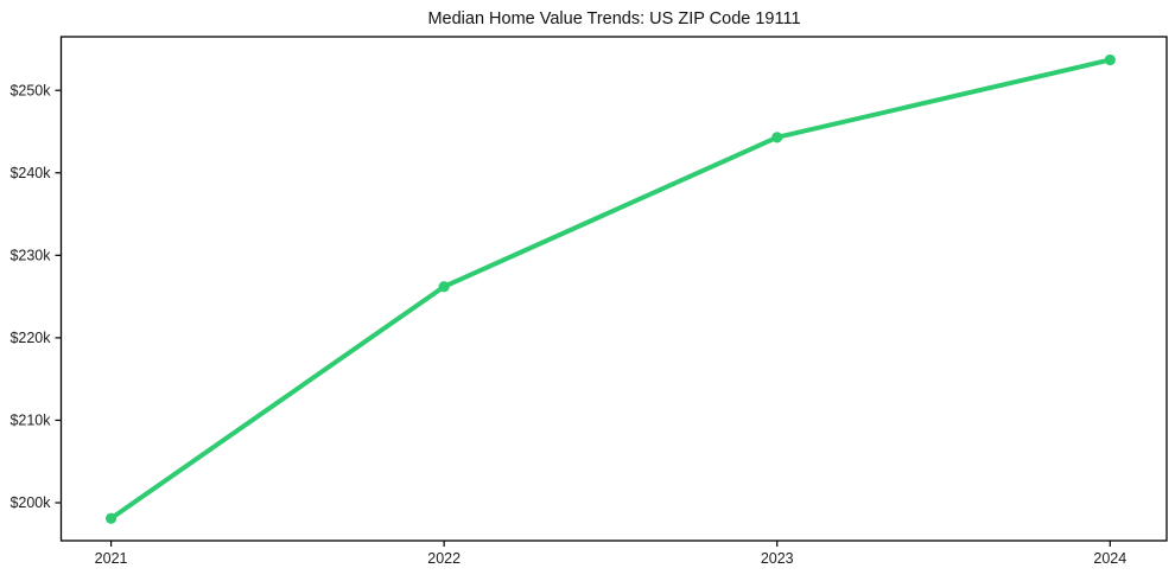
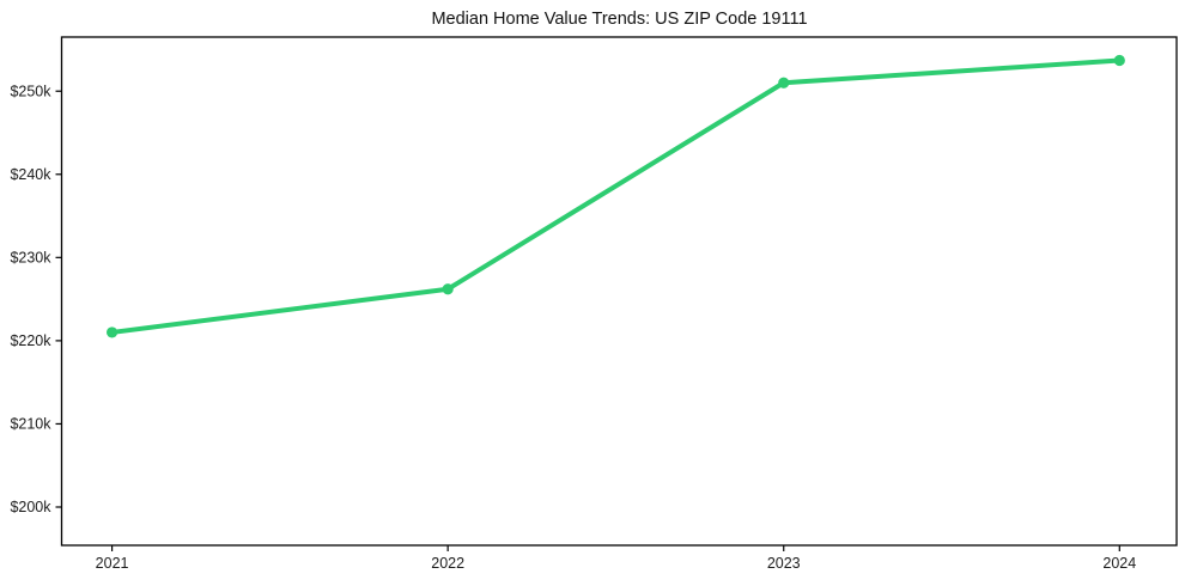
2021: $198k -> $221k
2023: $244k -> $251k
